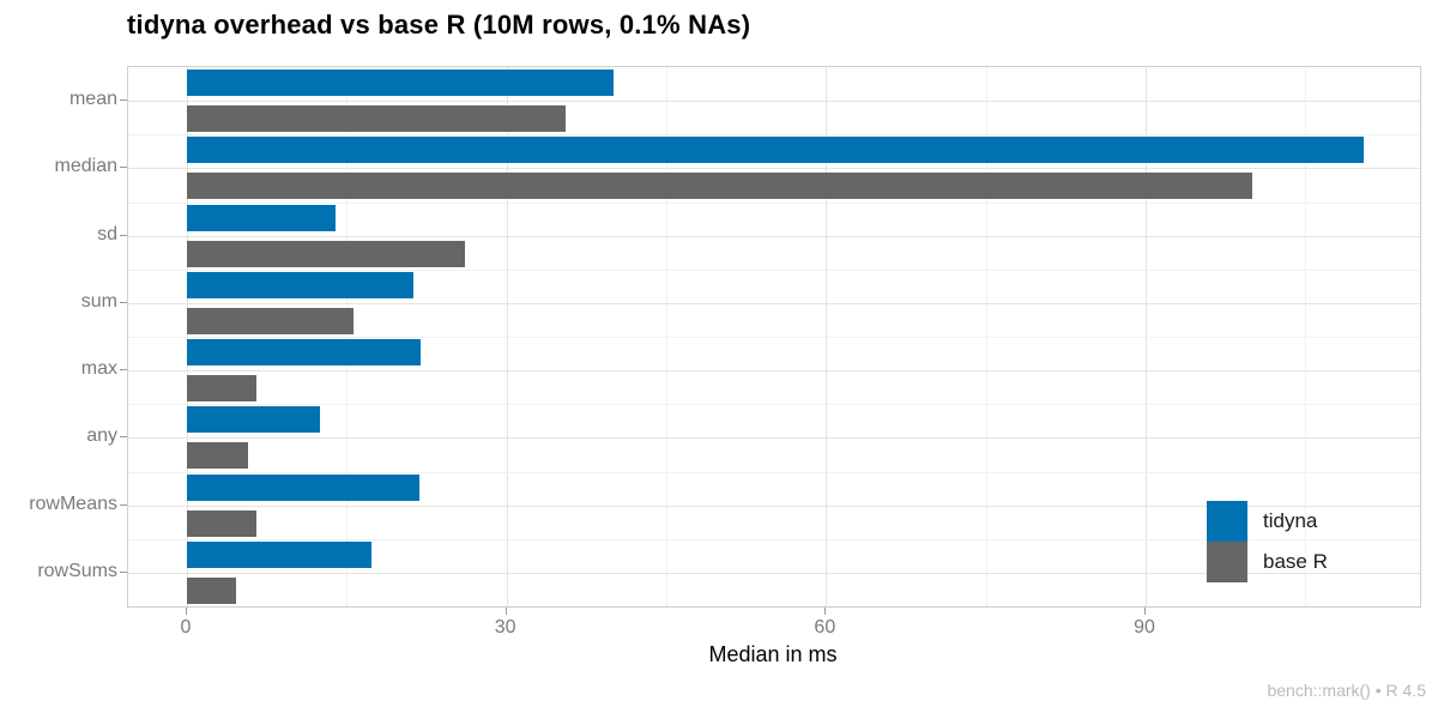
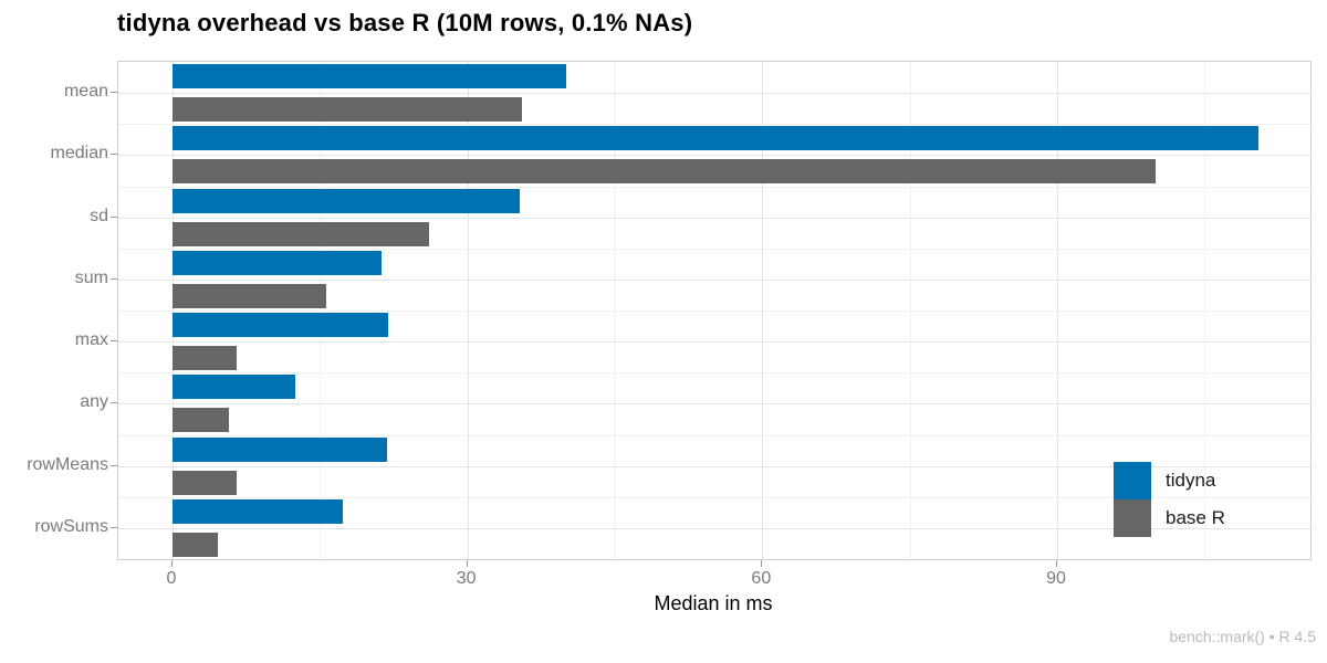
tidyna/sd: 14 -> 35
